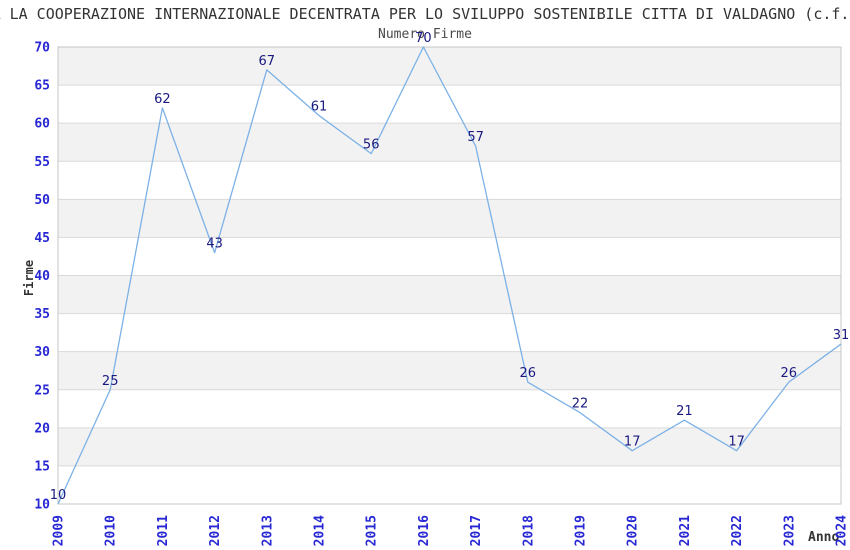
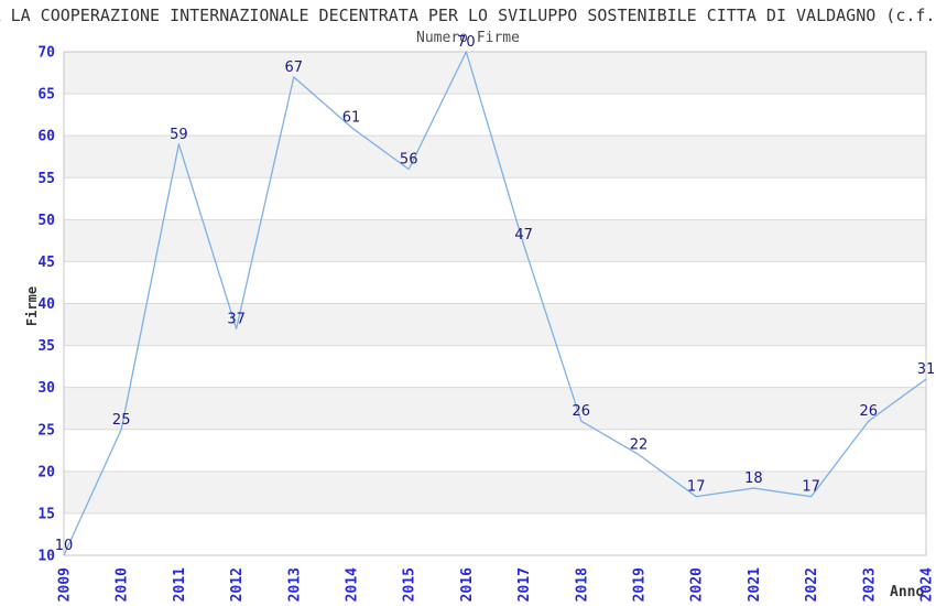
2011: 62 -> 59
2012: 43 -> 37
2017: 57 -> 47
2021: 21 -> 18
